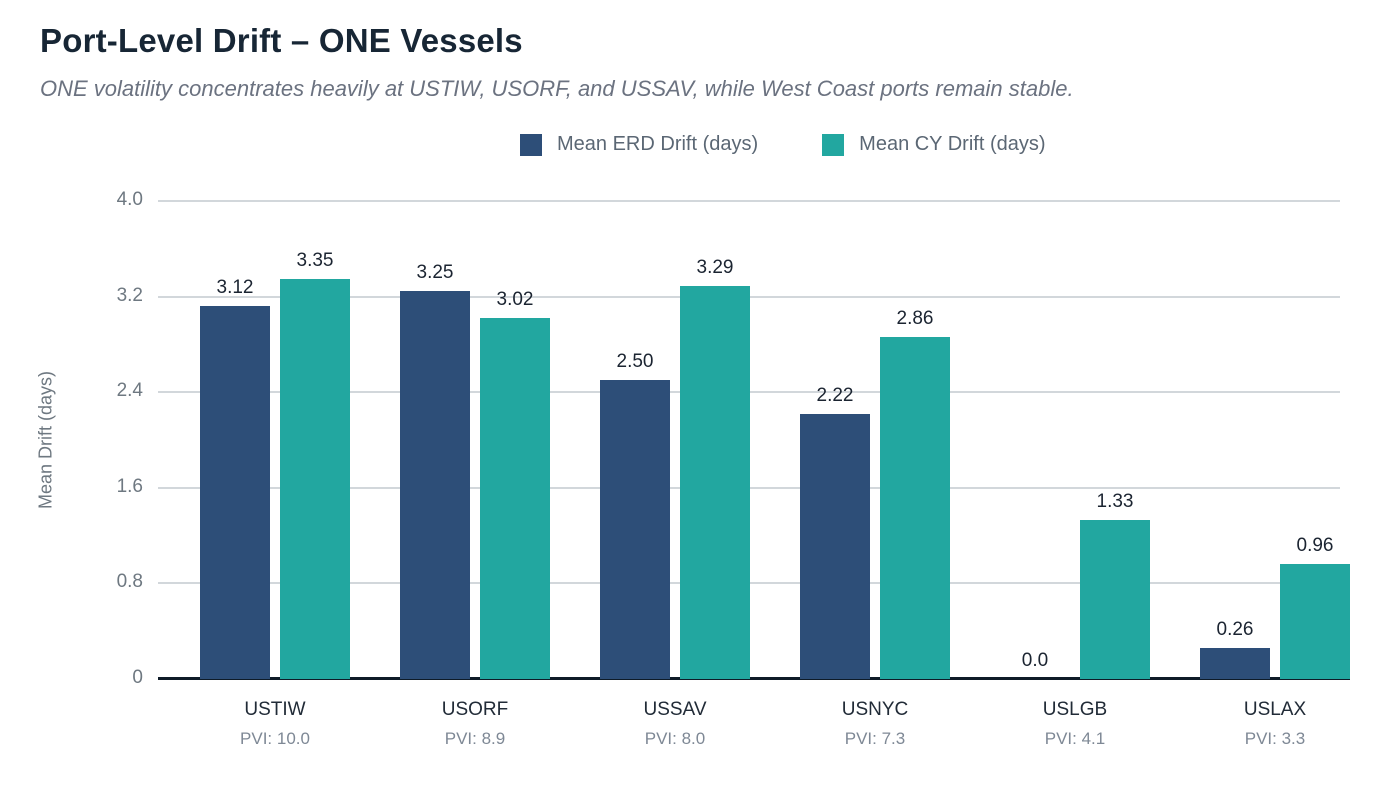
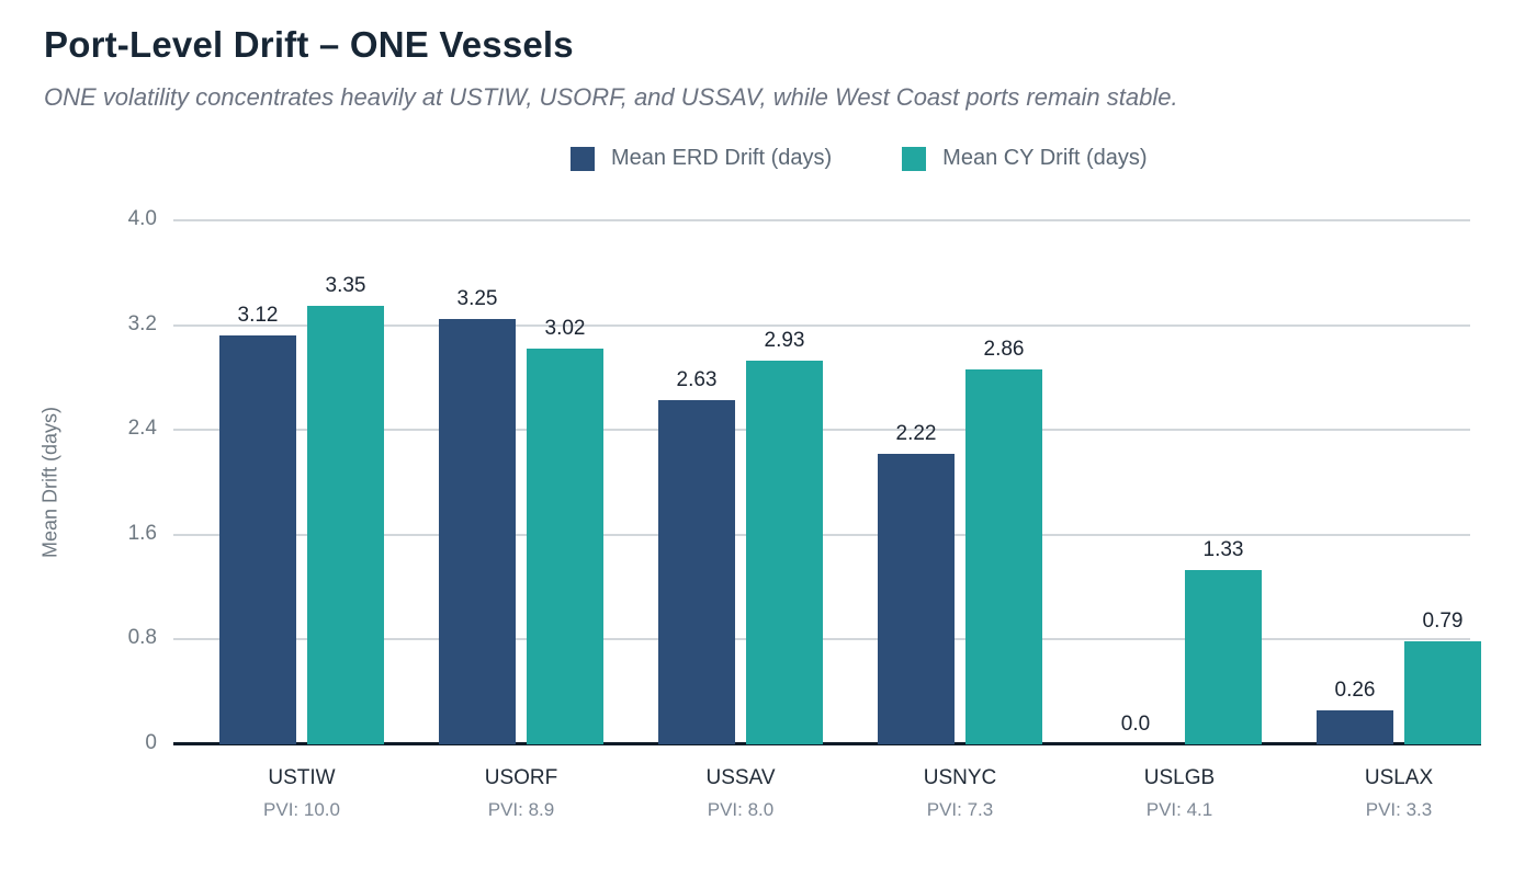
Mean ERD Drift (days)/USSAV: 2.50 -> 2.63
Mean CY Drift (days)/USSAV: 3.29 -> 2.93
Mean CY Drift (days)/USLAX: 0.96 -> 0.79
